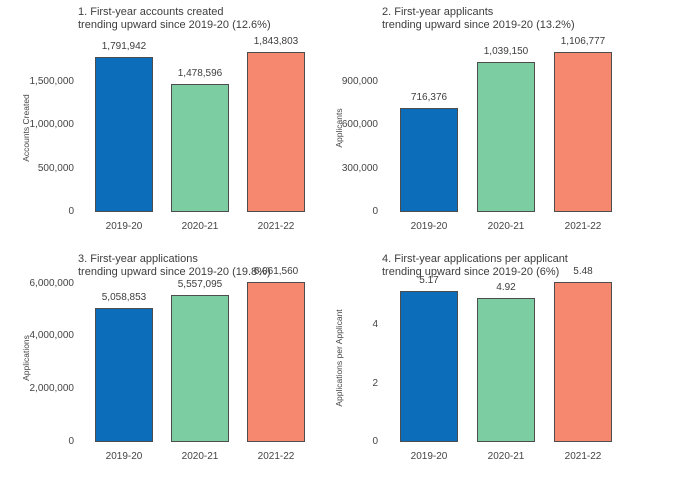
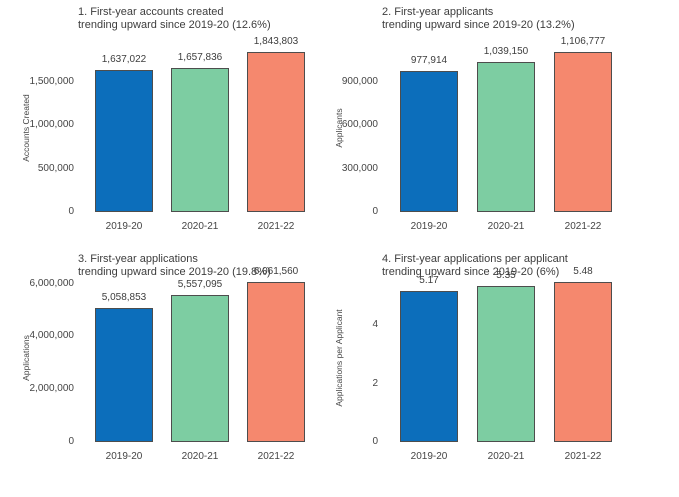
1. First-year accounts created/2019-20: 1,791,942 -> 1,637,022
1. First-year accounts created/2020-21: 1,478,596 -> 1,657,836
2. First-year applicants/2019-20: 716,376 -> 977,914
4. First-year applications per applicant/2020-21: 4.92 -> 5.35
